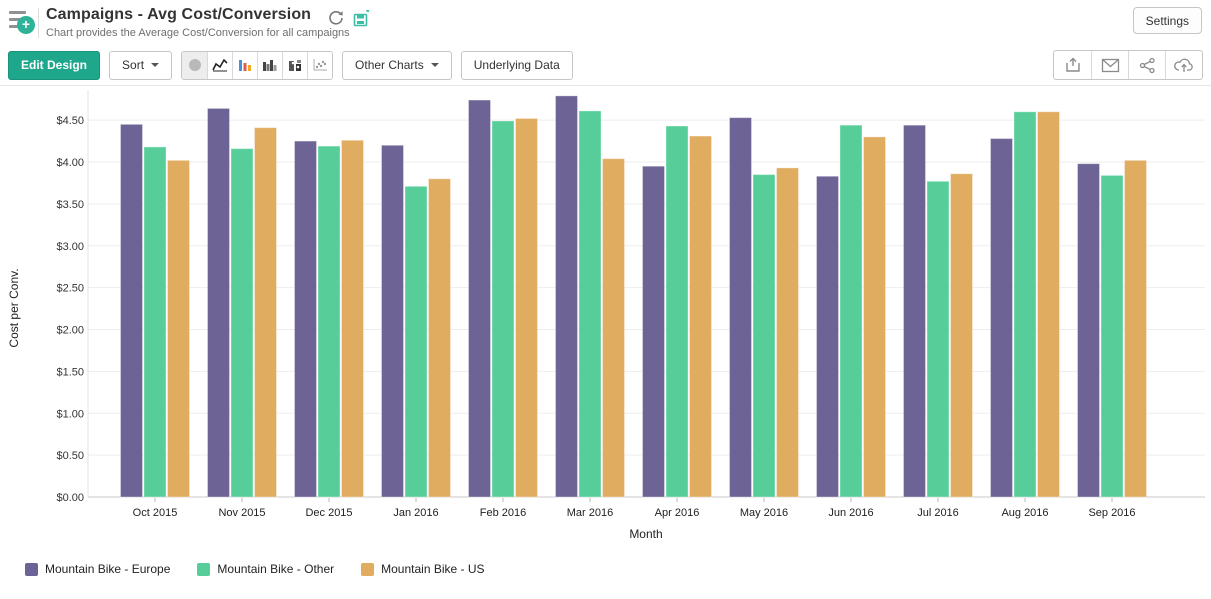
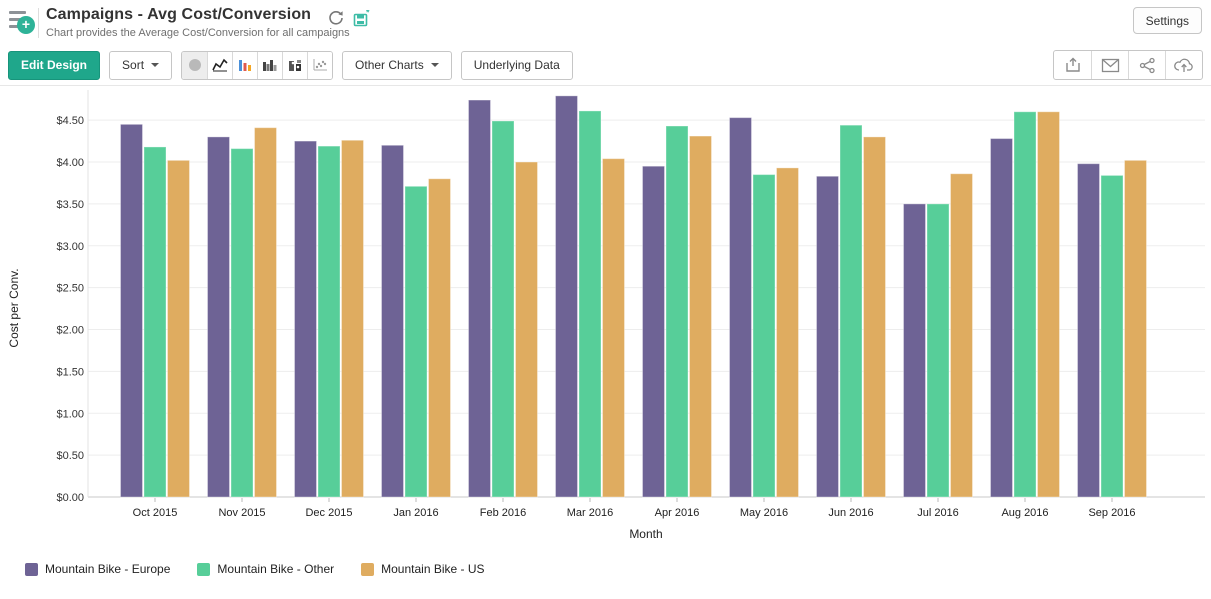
Mountain Bike - Europe/Nov 2015: $4.6 -> $4.3
Mountain Bike - US/Feb 2016: $4.5 -> $4.0
Mountain Bike - Europe/Jul 2016: $4.4 -> $3.5
Mountain Bike - Other/Jul 2016: $3.8 -> $3.5
